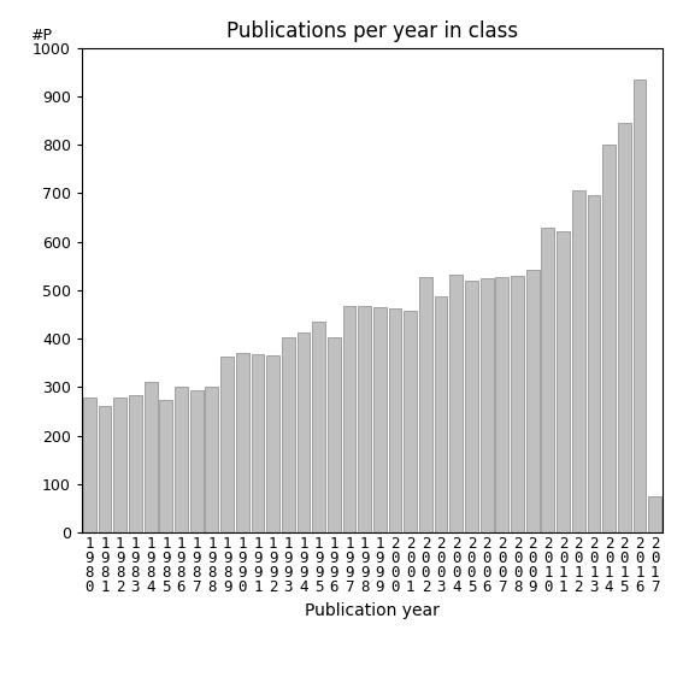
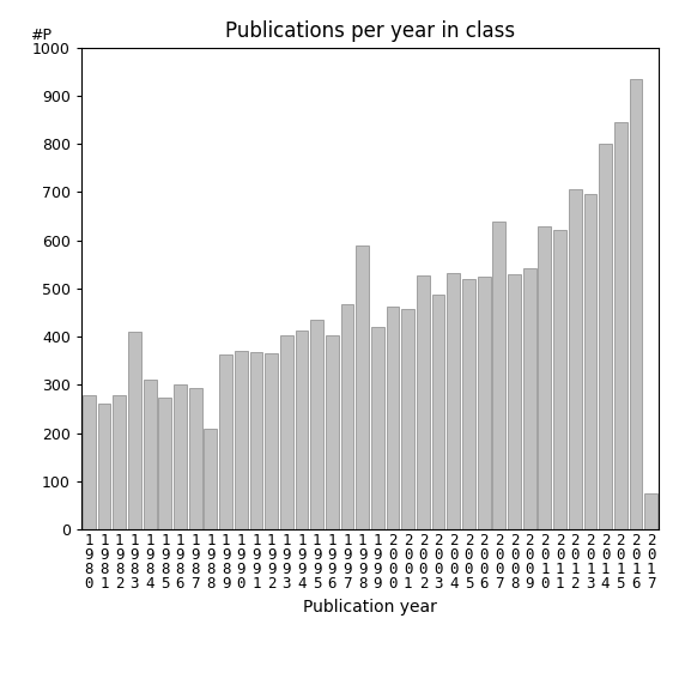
1 9 8 3: 283 -> 410
1 9 8 8: 300 -> 210
1 9 9 8: 468 -> 590
1 9 9 9: 465 -> 420
2 0 0 7: 527 -> 640
